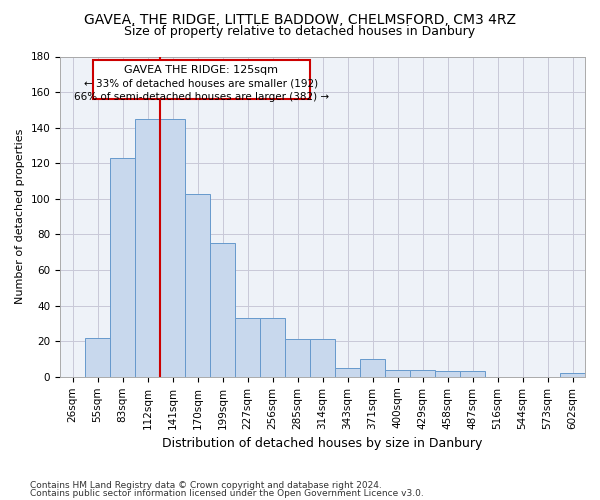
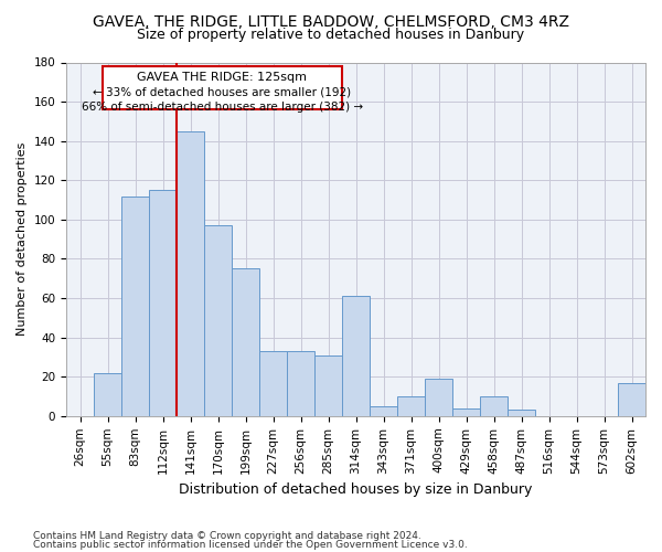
83sqm: 123 -> 112
112sqm: 145 -> 115
170sqm: 103 -> 97
285sqm: 21 -> 31
314sqm: 21 -> 61
400sqm: 4 -> 19
458sqm: 3 -> 10
602sqm: 2 -> 17
